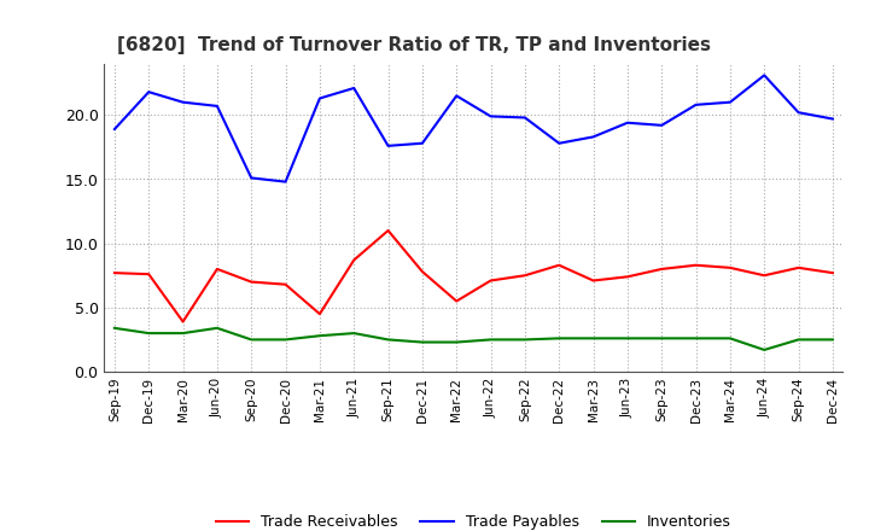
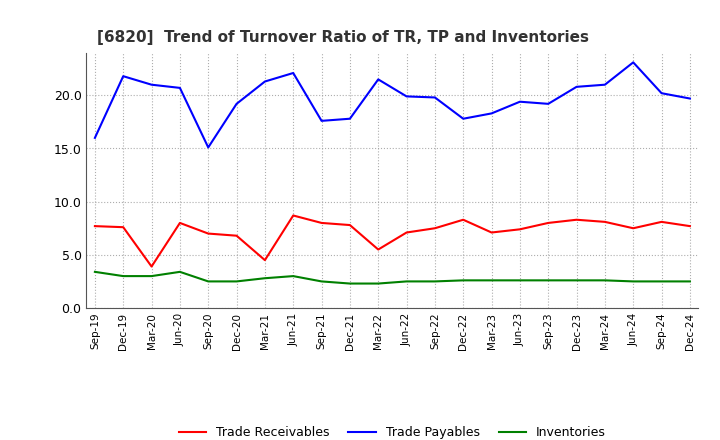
Trade Payables/Sep-19: 18.9 -> 16.0
Trade Payables/Dec-20: 14.8 -> 19.2
Trade Receivables/Sep-21: 11.0 -> 8.0
Inventories/Jun-24: 1.7 -> 2.5
